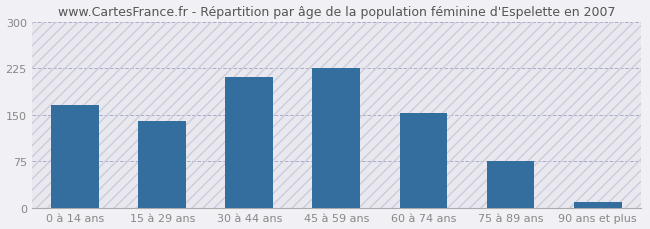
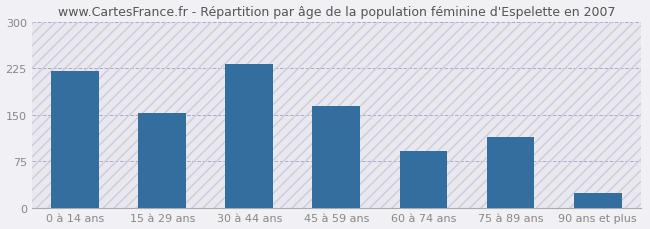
0 à 14 ans: 165 -> 220
15 à 29 ans: 140 -> 152
30 à 44 ans: 210 -> 232
45 à 59 ans: 225 -> 164
60 à 74 ans: 152 -> 92
75 à 89 ans: 75 -> 114
90 ans et plus: 10 -> 24
